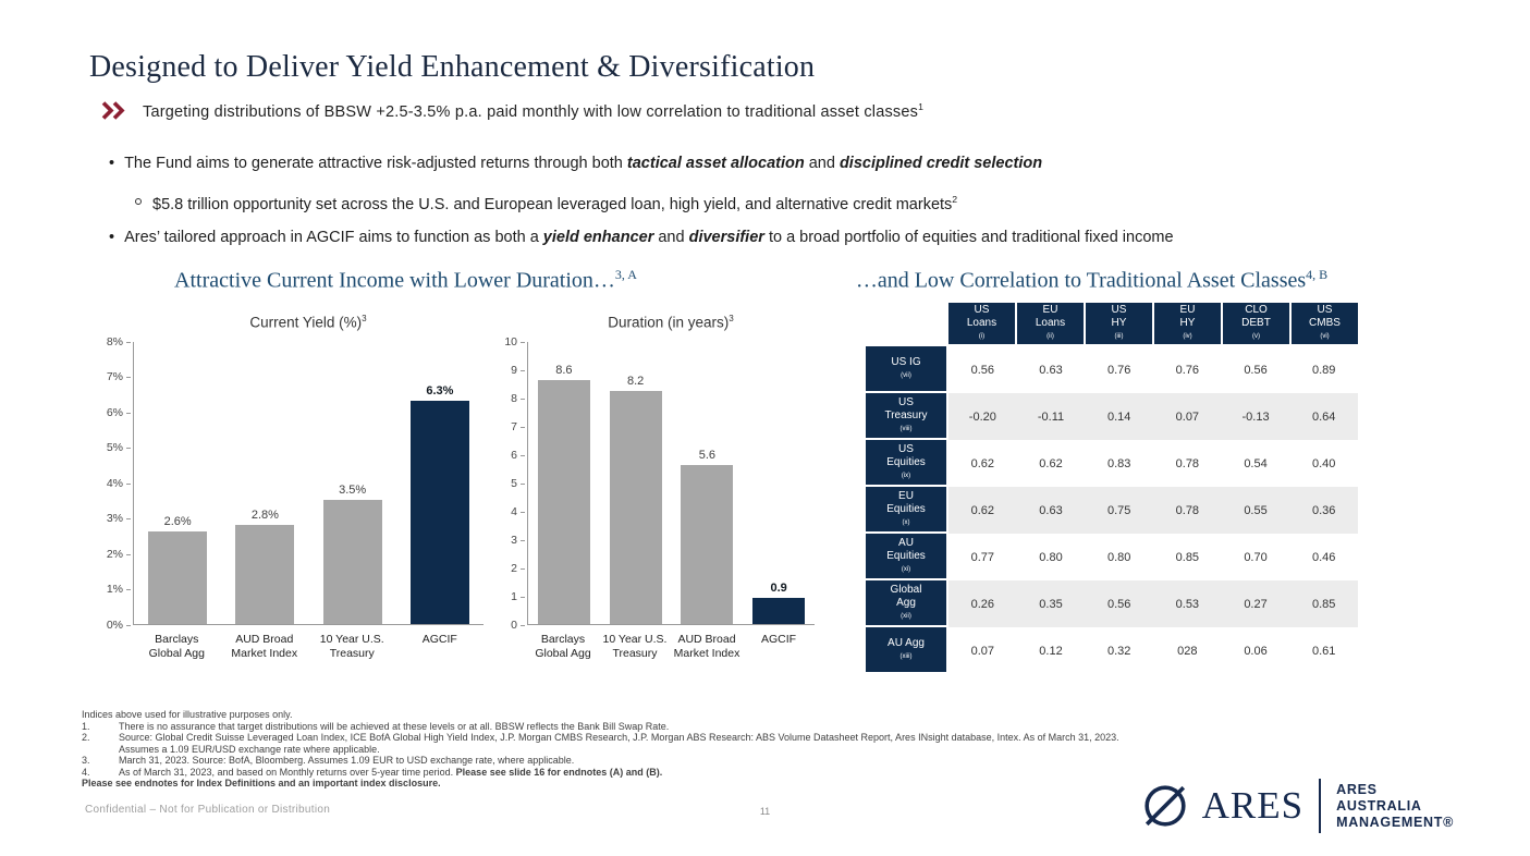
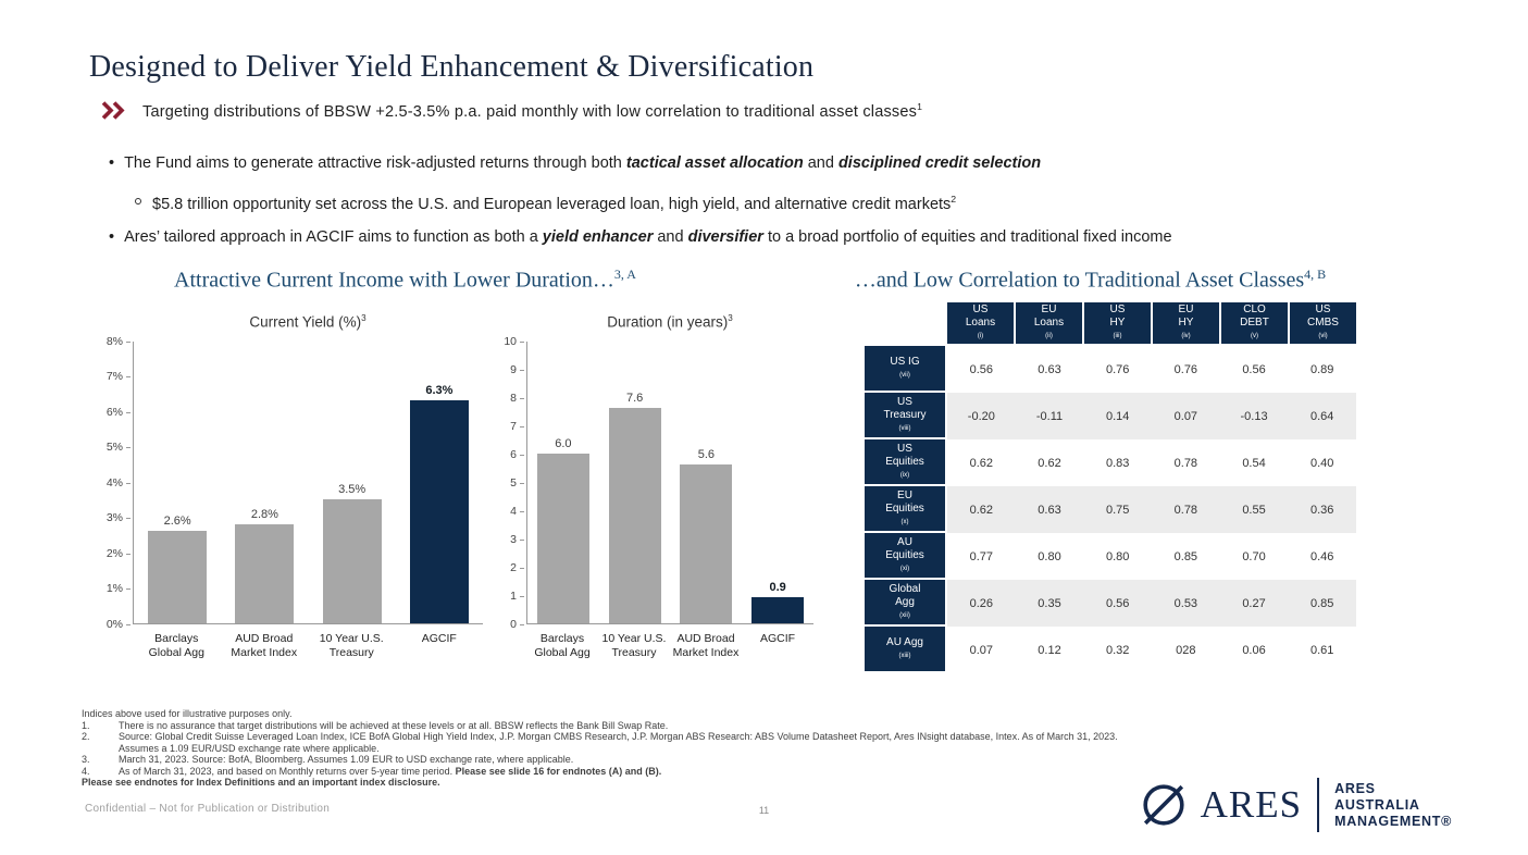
Duration (in years)/Barclays Global Agg: 8.6 -> 6.0
Duration (in years)/10 Year U.S. Treasury: 8.2 -> 7.6
